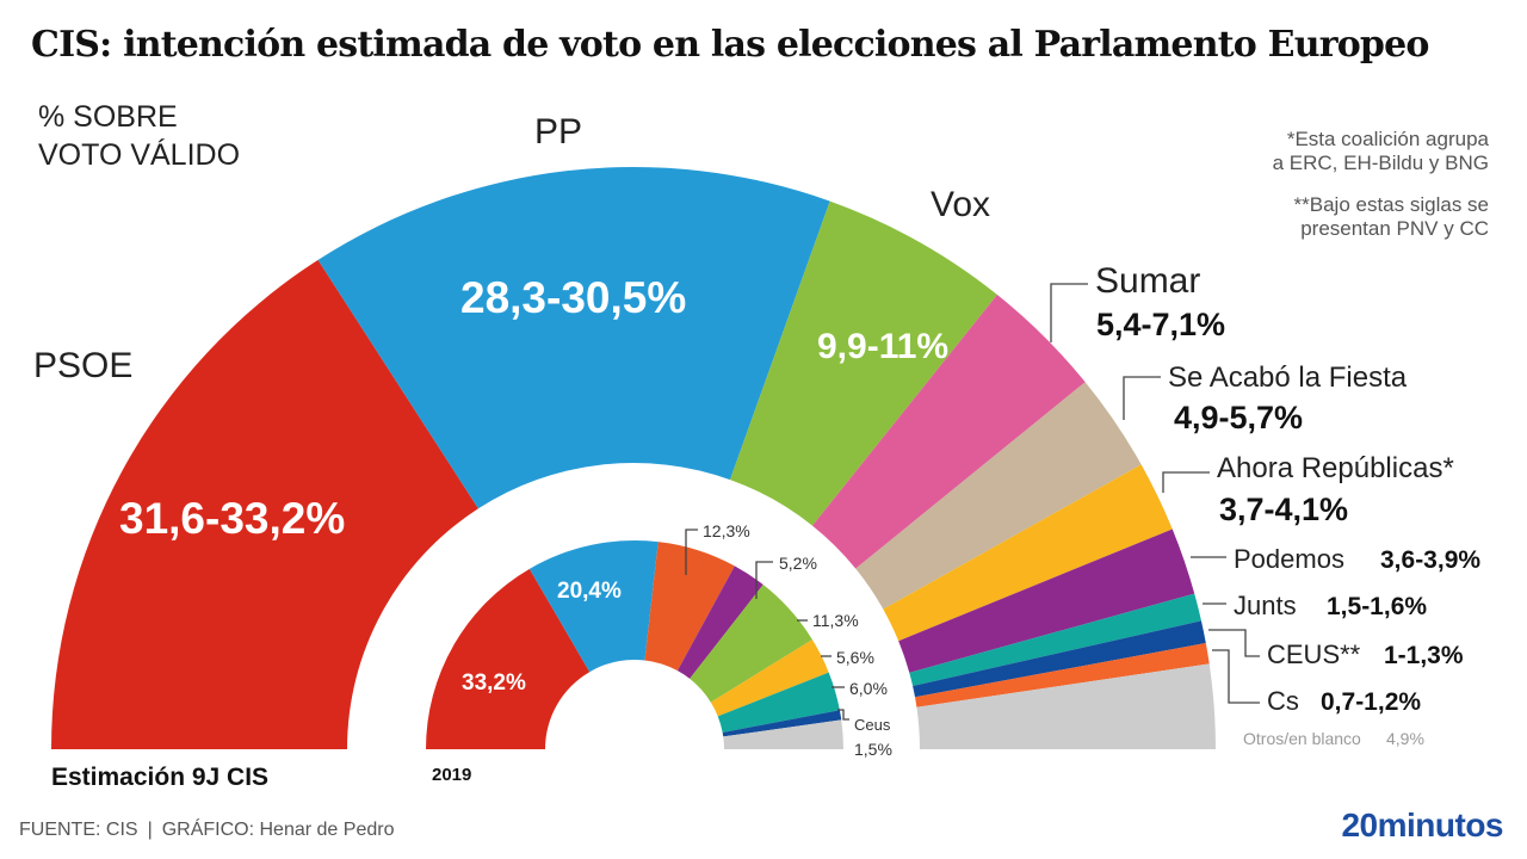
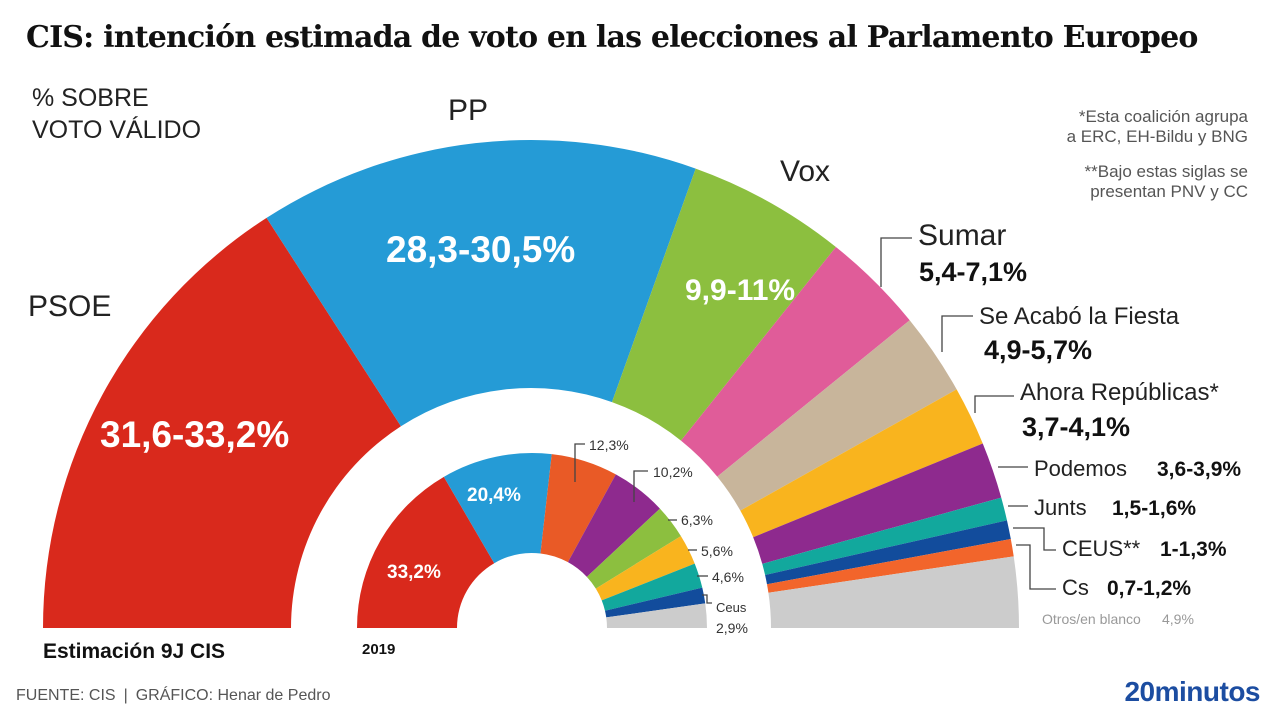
2019/Podemos: 5,2% -> 10,2%
2019/Vox: 11,3% -> 6,3%
2019/Junts: 6,0% -> 4,6%
2019/Ceus: 1,5% -> 2,9%
